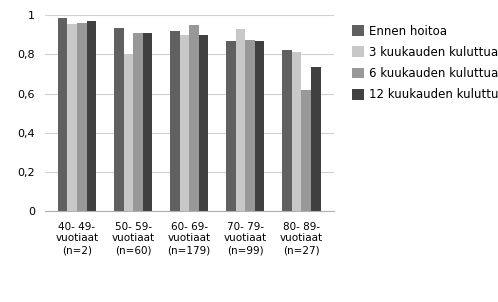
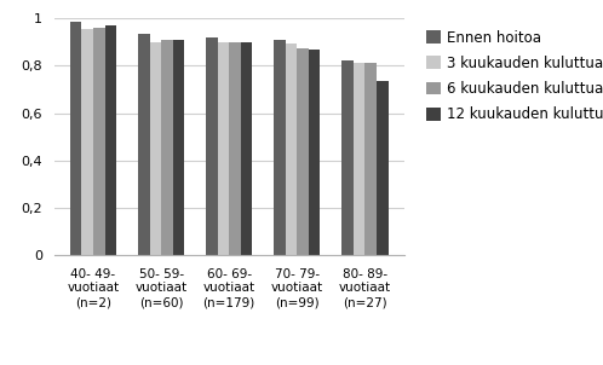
3 kuukauden kuluttua/50- 59- vuotiaat (n=60): 0,80 -> 0,90
6 kuukauden kuluttua/60- 69- vuotiaat (n=179): 0,95 -> 0,90
Ennen hoitoa/70- 79- vuotiaat (n=99): 0,87 -> 0,91
3 kuukauden kuluttua/70- 79- vuotiaat (n=99): 0,93 -> 0,89
6 kuukauden kuluttua/80- 89- vuotiaat (n=27): 0,62 -> 0,81
